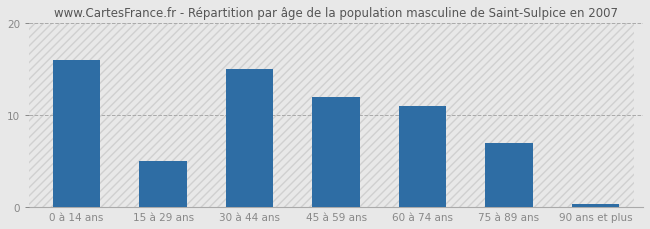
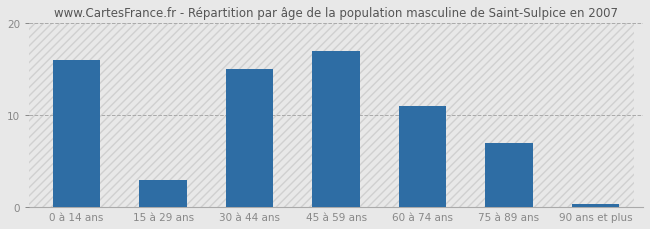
15 à 29 ans: 5.0 -> 3.0
45 à 59 ans: 12.0 -> 17.0
